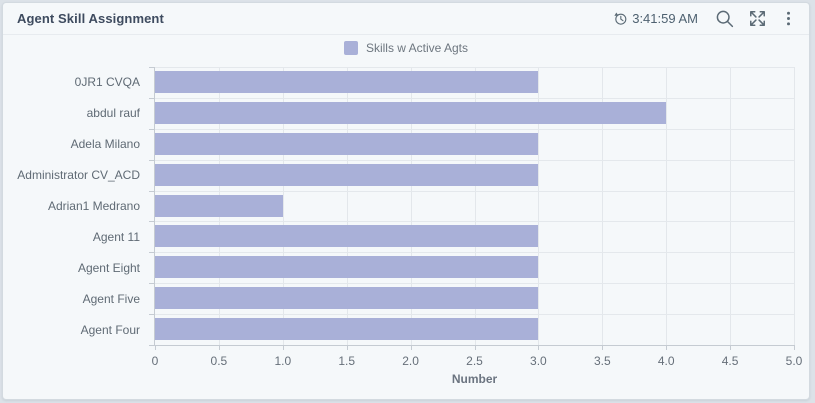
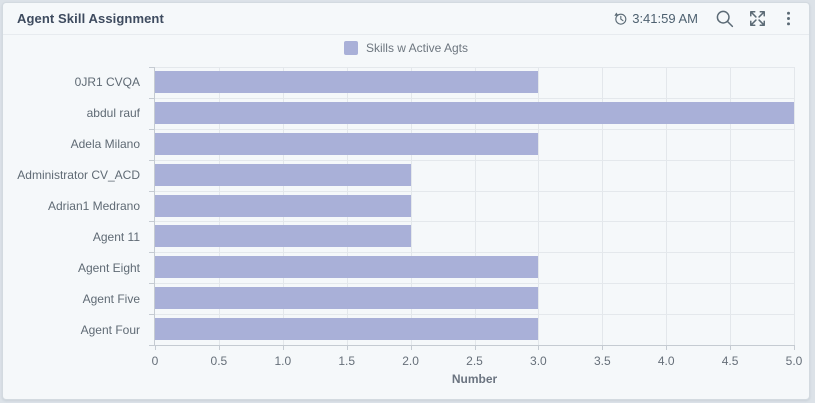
abdul rauf: 4 -> 5
Administrator CV_ACD: 3 -> 2
Adrian1 Medrano: 1 -> 2
Agent 11: 3 -> 2
